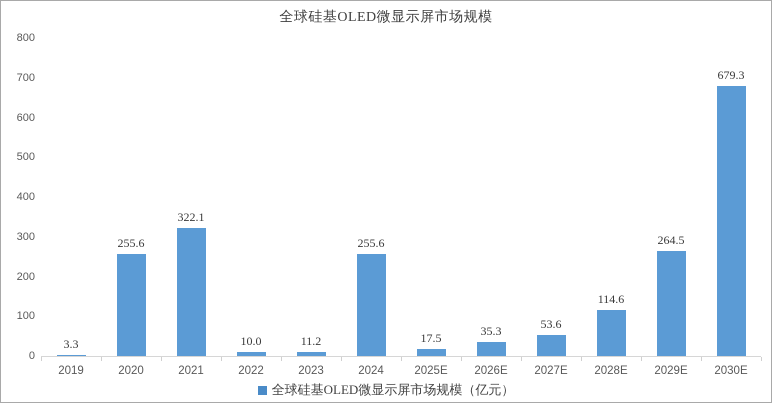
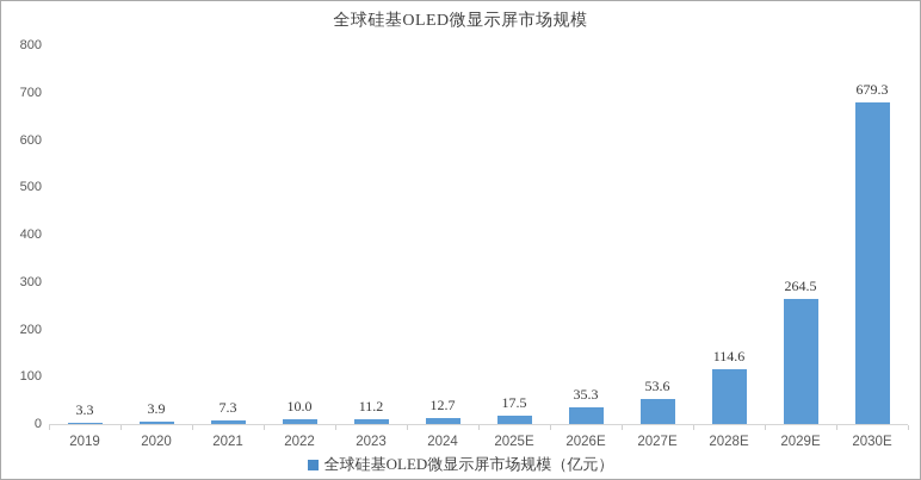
2020: 255.6 -> 3.9
2021: 322.1 -> 7.3
2024: 255.6 -> 12.7
